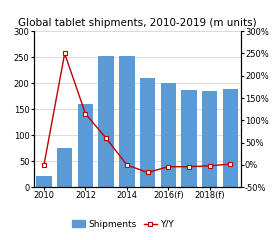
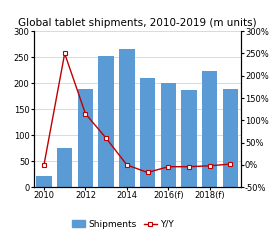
Shipments/2012: 160 -> 188
Shipments/2014: 252 -> 266
Shipments/2018(f): 185 -> 224
